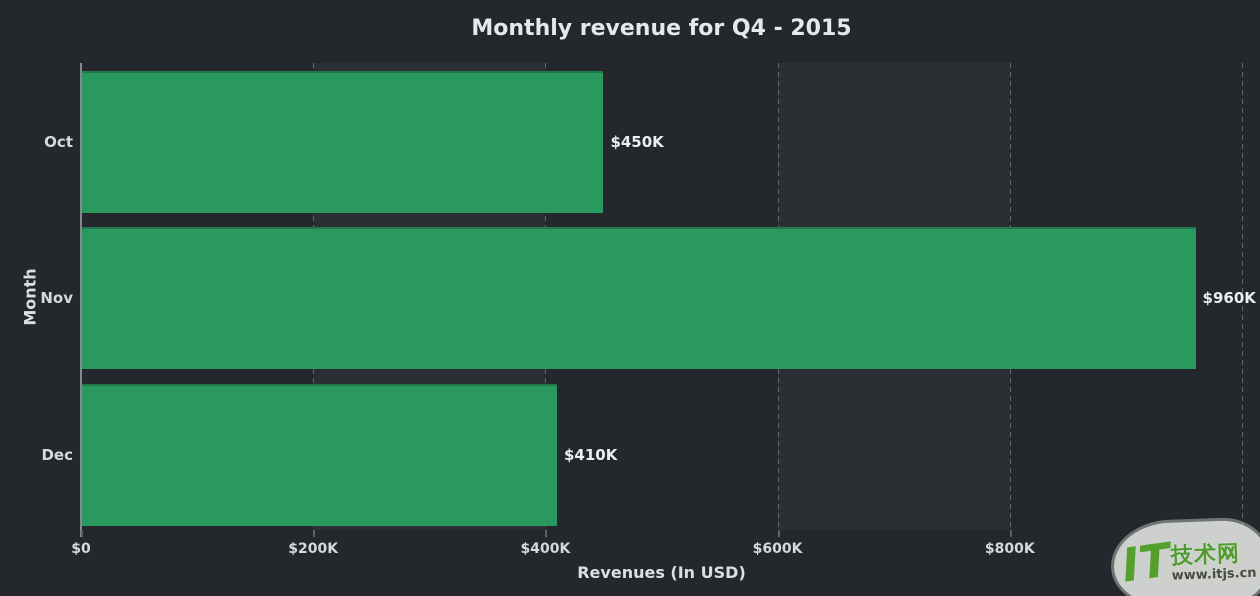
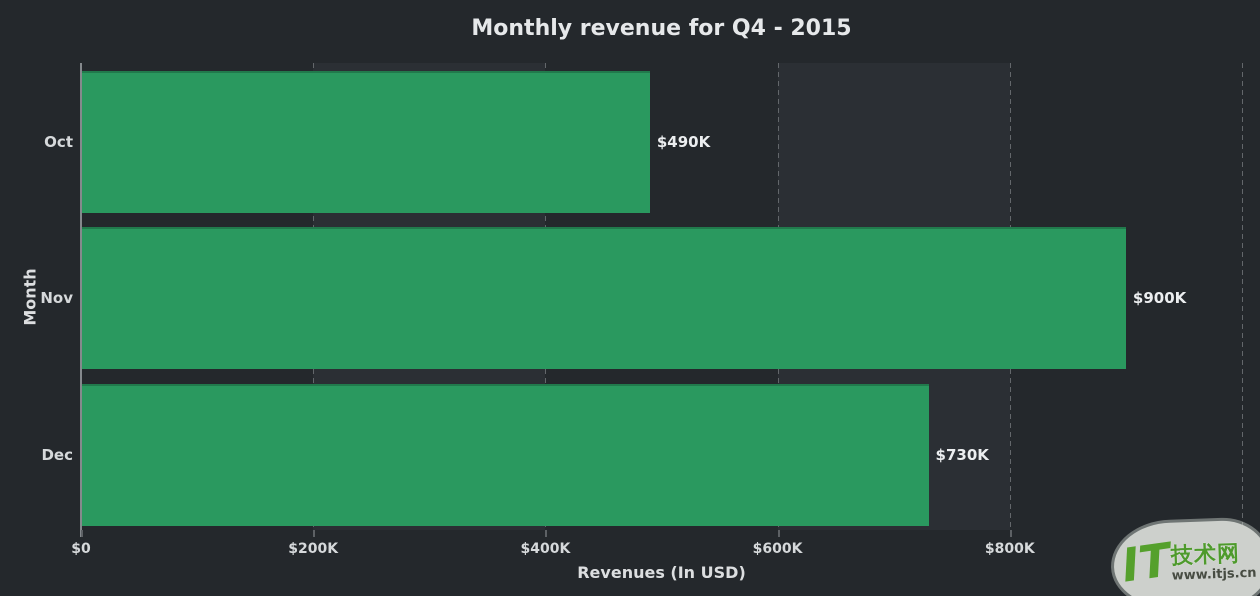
Oct: $450K -> $490K
Nov: $960K -> $900K
Dec: $410K -> $730K
